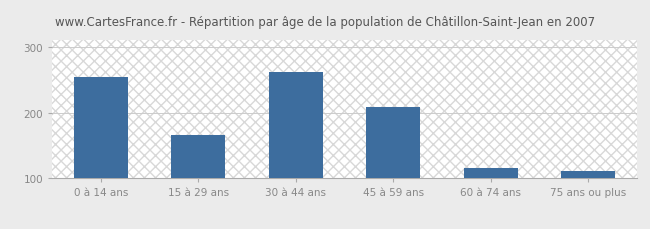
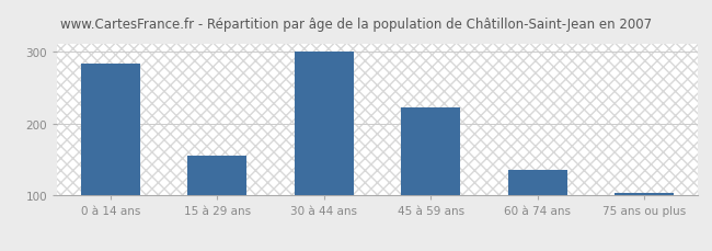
0 à 14 ans: 254 -> 283
15 à 29 ans: 166 -> 155
30 à 44 ans: 262 -> 300
45 à 59 ans: 208 -> 222
60 à 74 ans: 116 -> 135
75 ans ou plus: 112 -> 103
